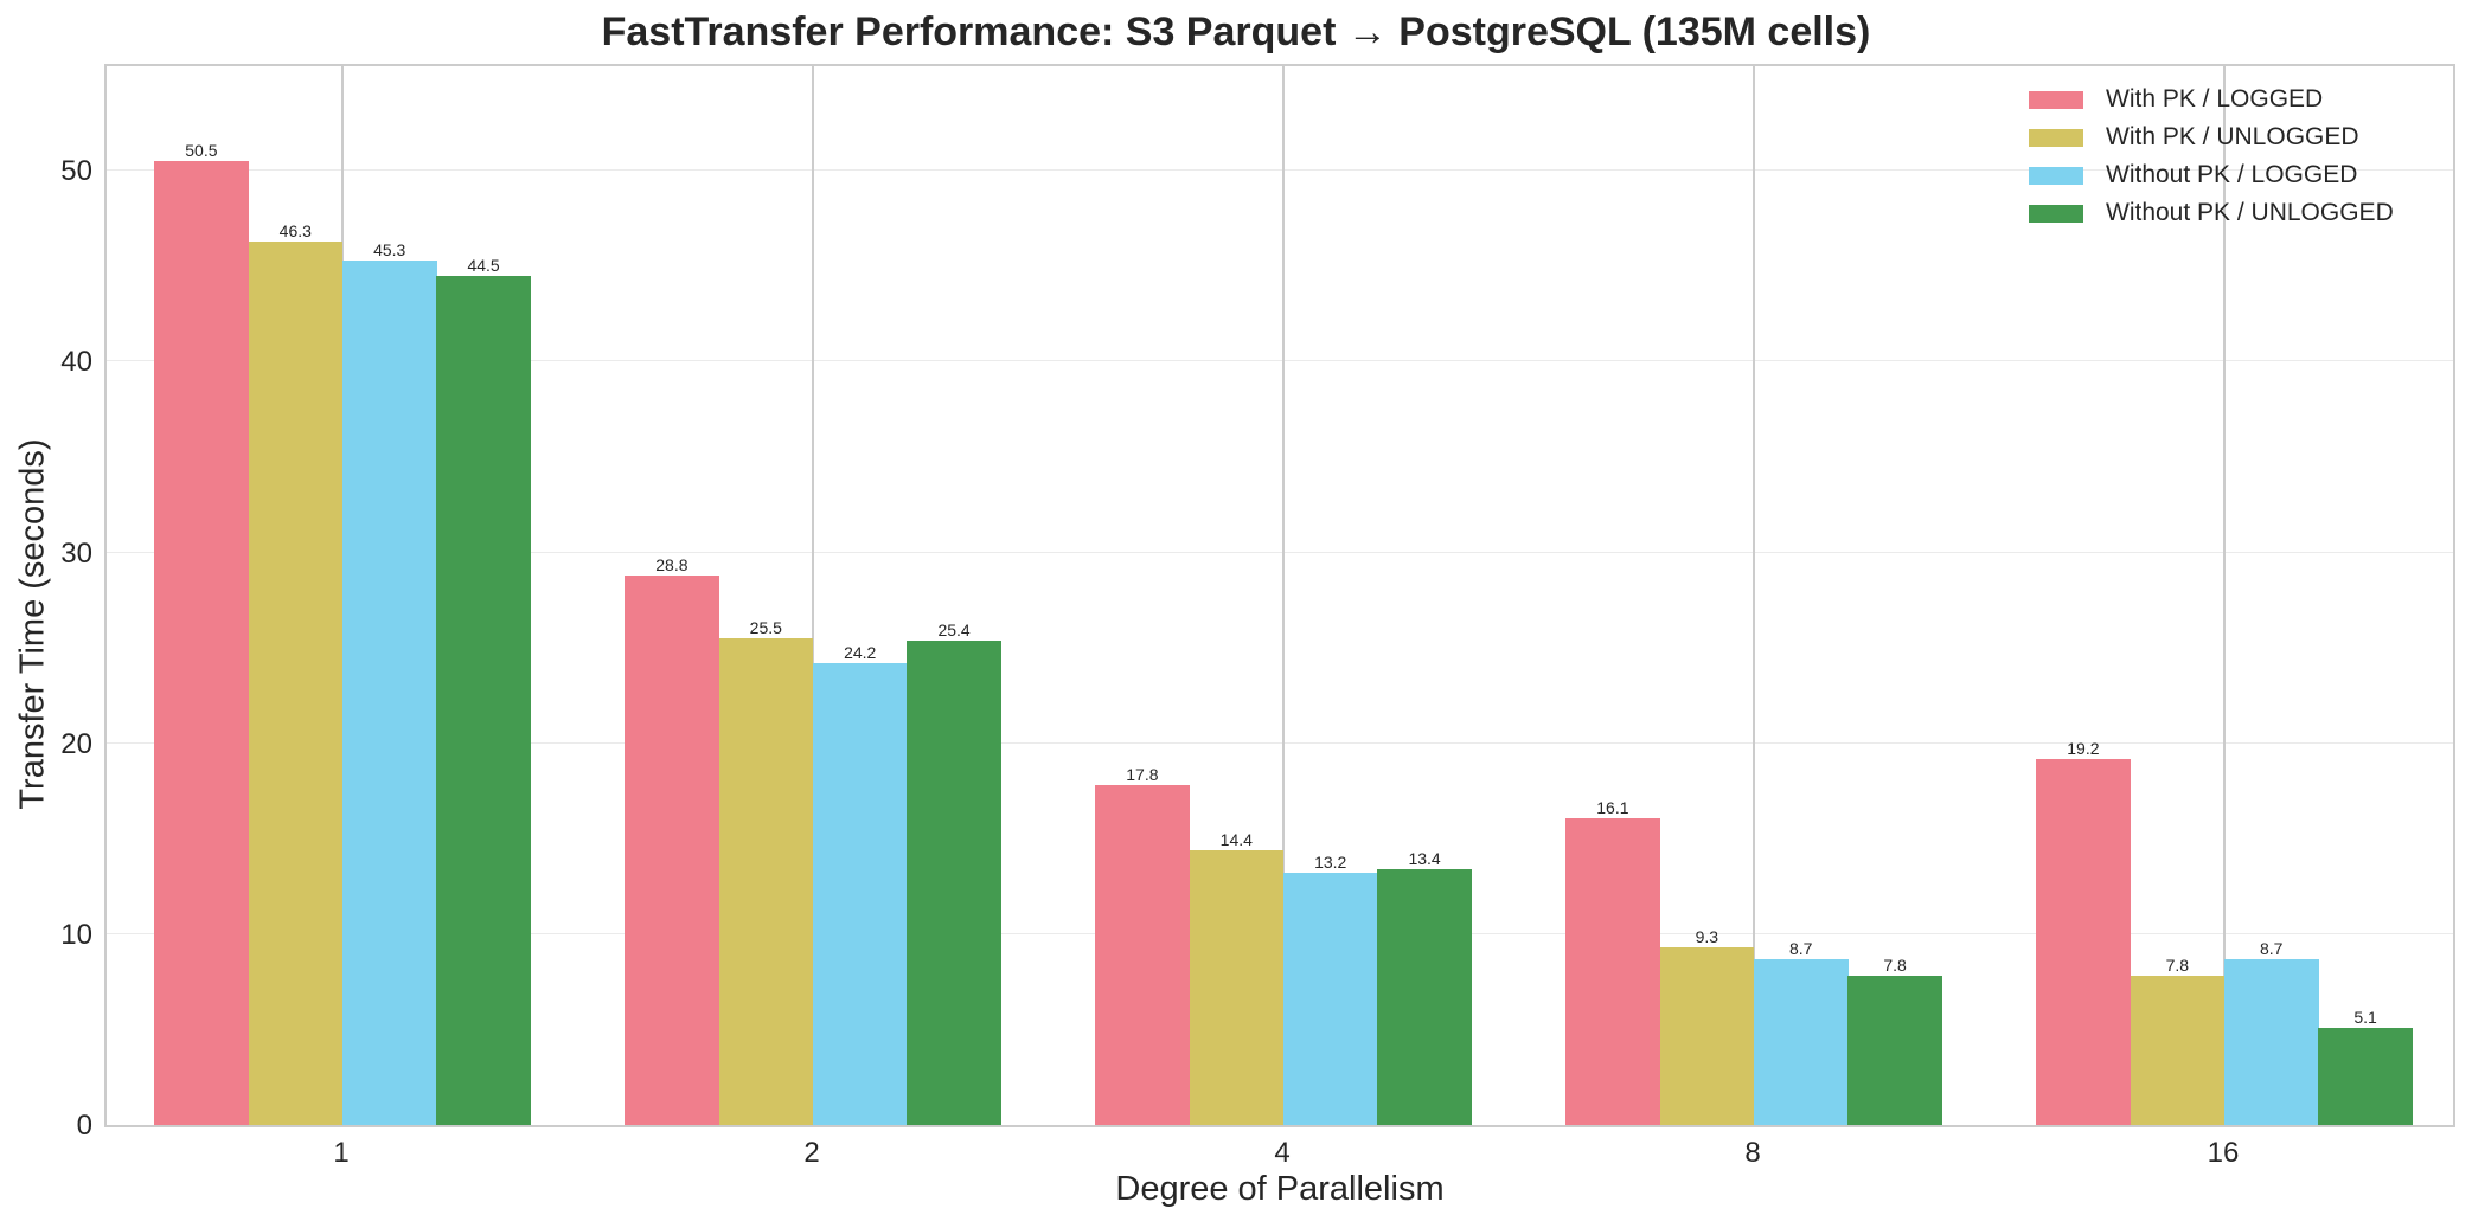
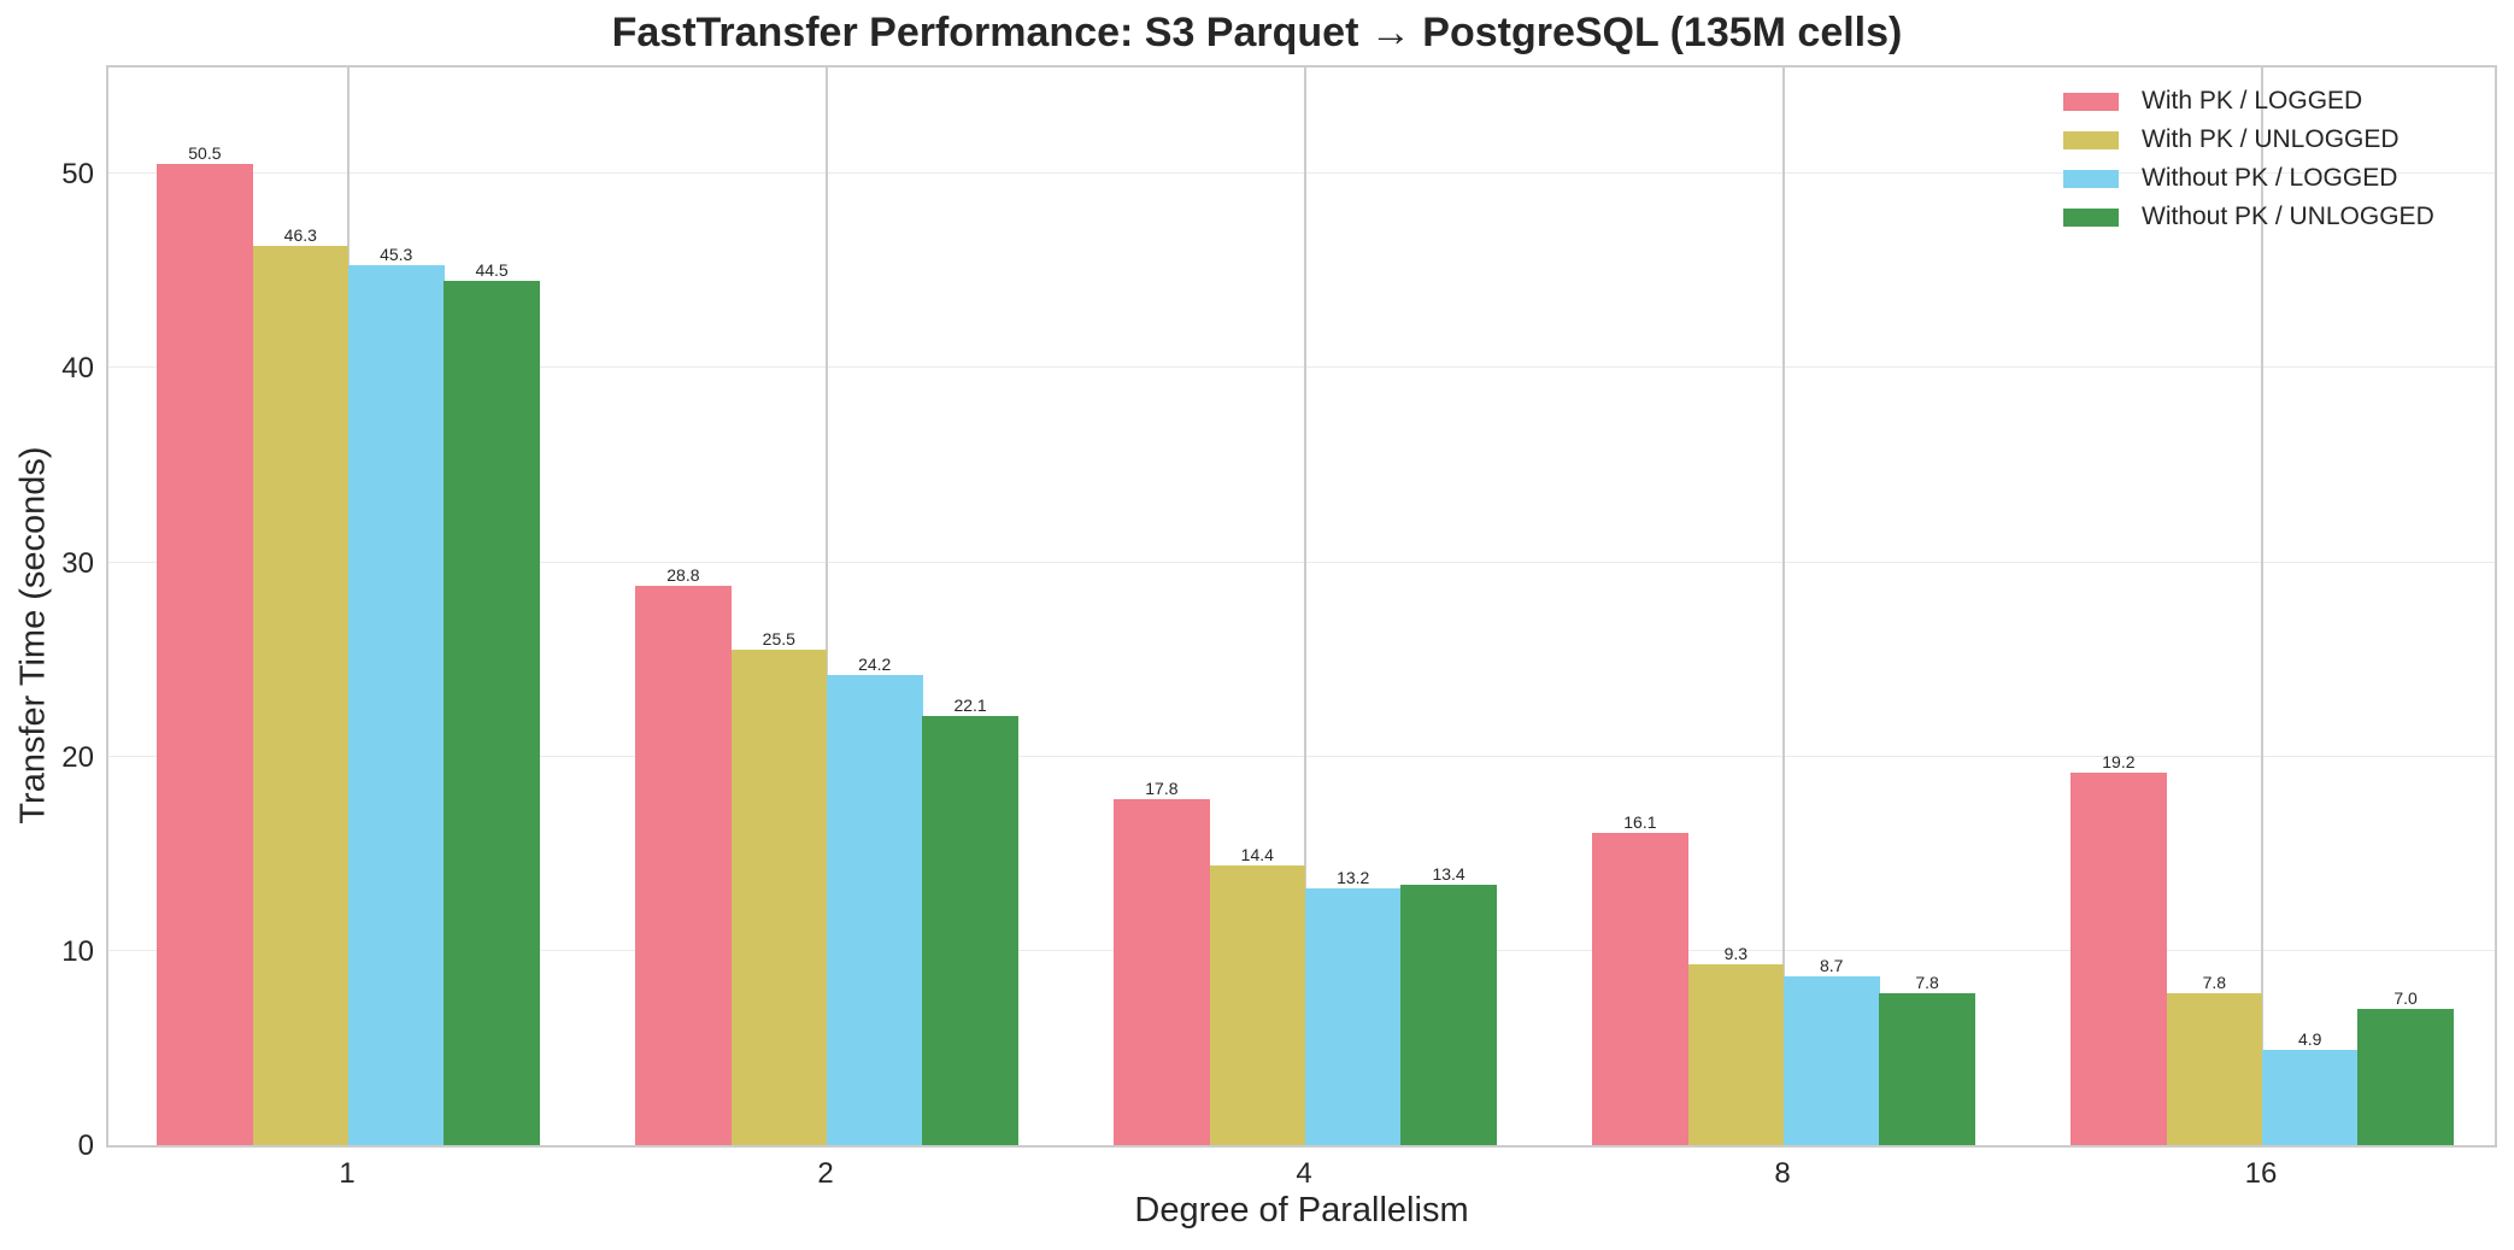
Without PK / UNLOGGED/2: 25.4 -> 22.1
Without PK / LOGGED/16: 8.7 -> 4.9
Without PK / UNLOGGED/16: 5.1 -> 7.0
